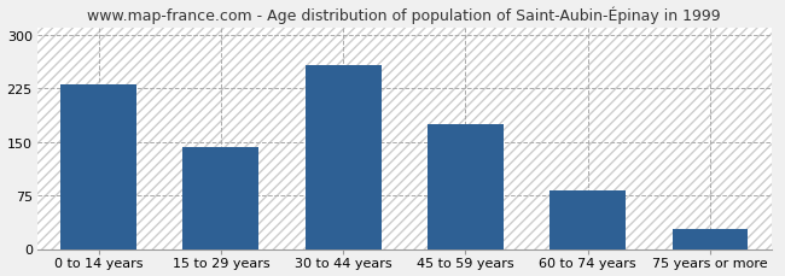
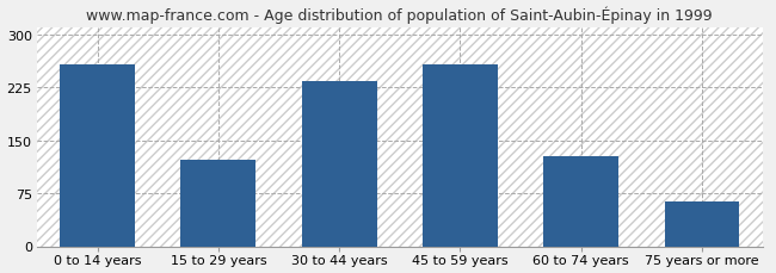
0 to 14 years: 230 -> 258
15 to 29 years: 143 -> 122
30 to 44 years: 258 -> 234
45 to 59 years: 175 -> 258
60 to 74 years: 82 -> 128
75 years or more: 28 -> 64
